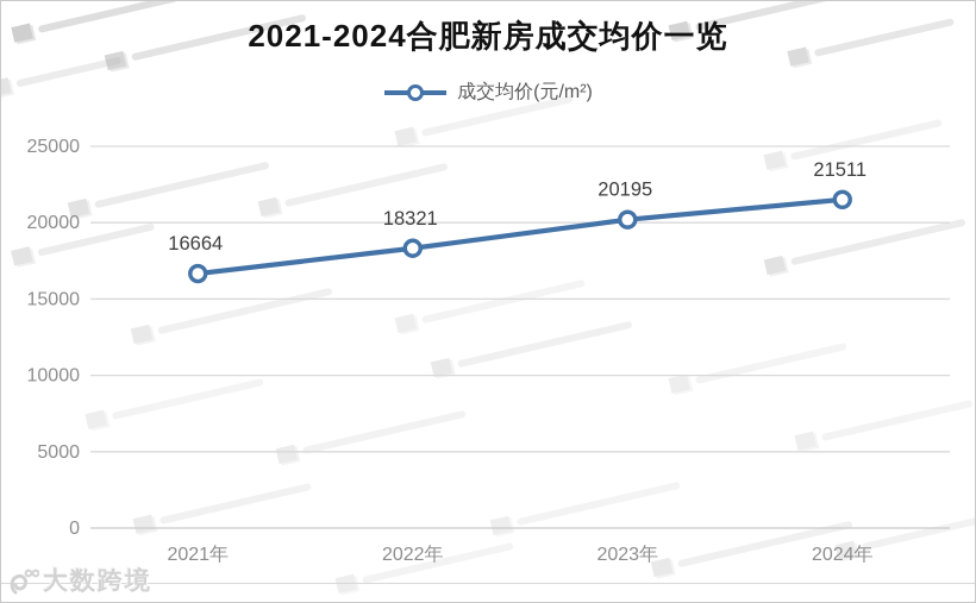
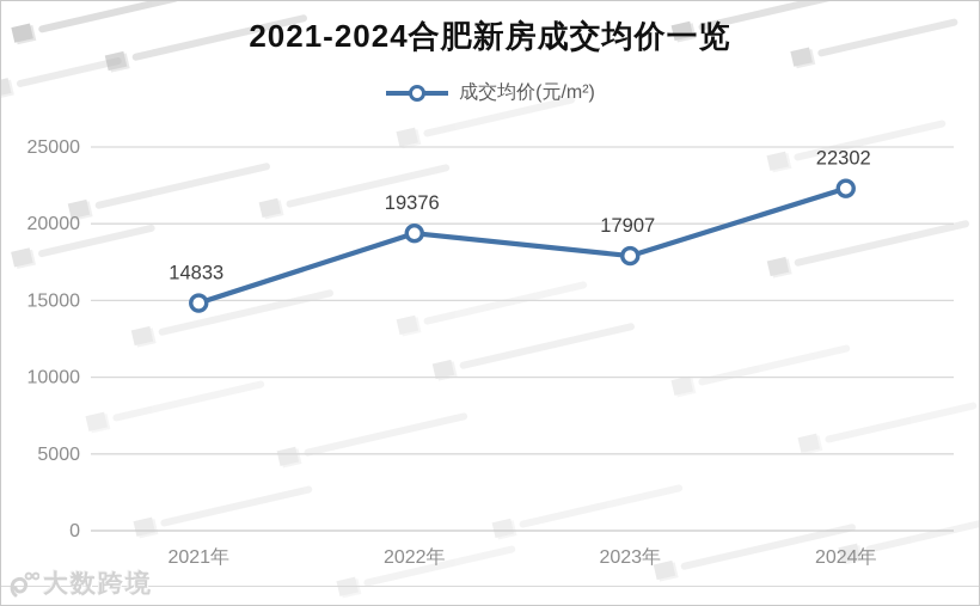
2021年: 16664 -> 14833
2022年: 18321 -> 19376
2023年: 20195 -> 17907
2024年: 21511 -> 22302
